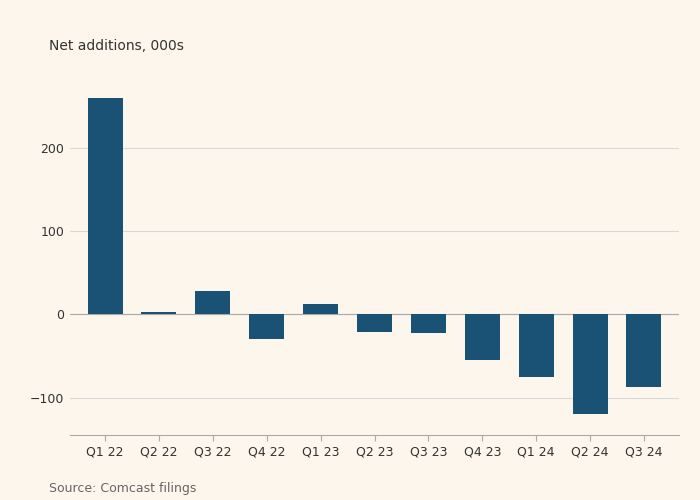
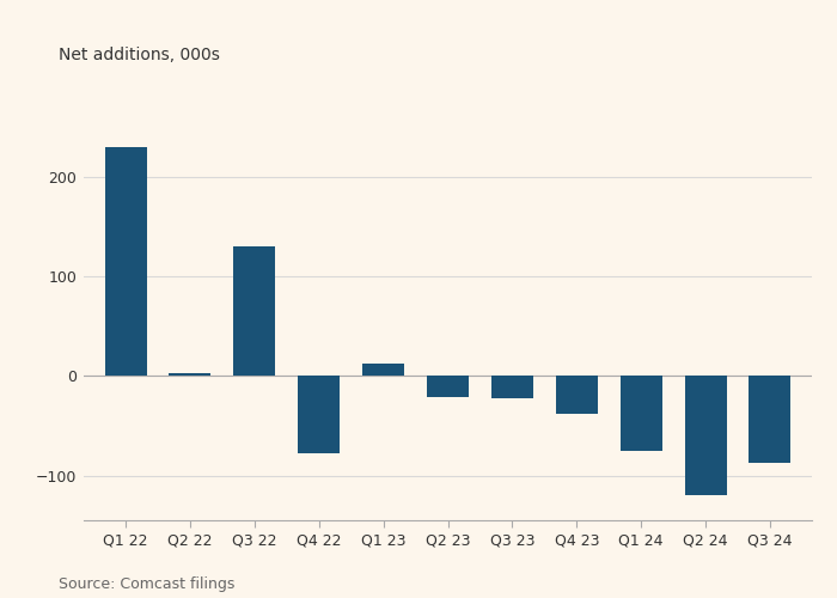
Q1 22: 260 -> 230
Q3 22: 28 -> 130
Q4 22: -30 -> -78
Q4 23: -55 -> -38
